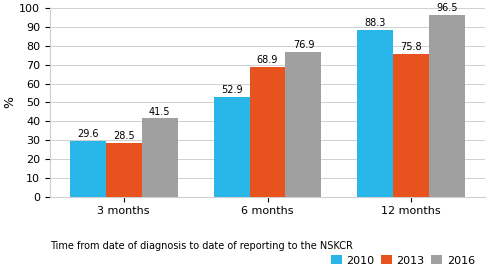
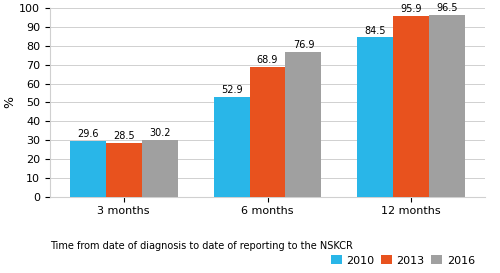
2016/3 months: 41.5 -> 30.2
2010/12 months: 88.3 -> 84.5
2013/12 months: 75.8 -> 95.9
